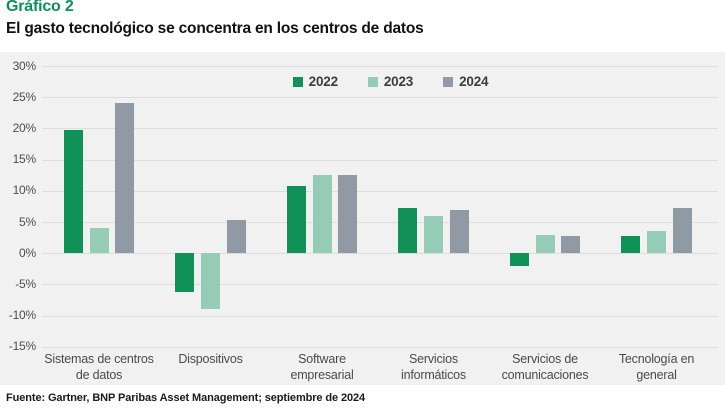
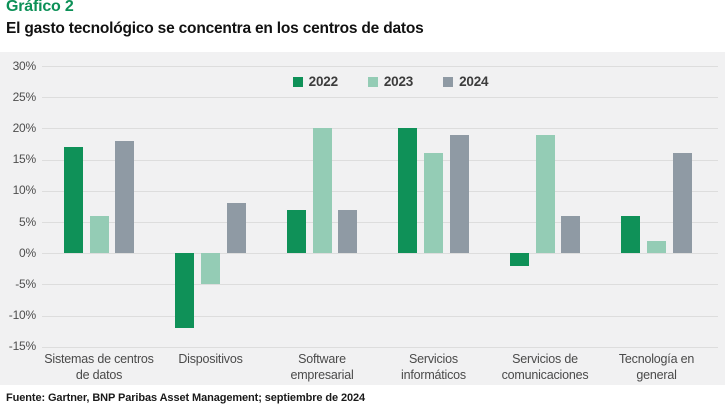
2022/Sistemas de centros de datos: 20% -> 17%
2023/Sistemas de centros de datos: 4% -> 6%
2024/Sistemas de centros de datos: 24% -> 18%
2022/Dispositivos: -6% -> -12%
2023/Dispositivos: -9% -> -5%
2024/Dispositivos: 5% -> 8%
2022/Software empresarial: 11% -> 7%
2023/Software empresarial: 12% -> 20%
2024/Software empresarial: 12% -> 7%
2022/Servicios informáticos: 7% -> 20%
2023/Servicios informáticos: 6% -> 16%
2024/Servicios informáticos: 7% -> 19%
2023/Servicios de comunicaciones: 3% -> 19%
2024/Servicios de comunicaciones: 3% -> 6%
2022/Tecnología en general: 3% -> 6%
2023/Tecnología en general: 4% -> 2%
2024/Tecnología en general: 7% -> 16%
